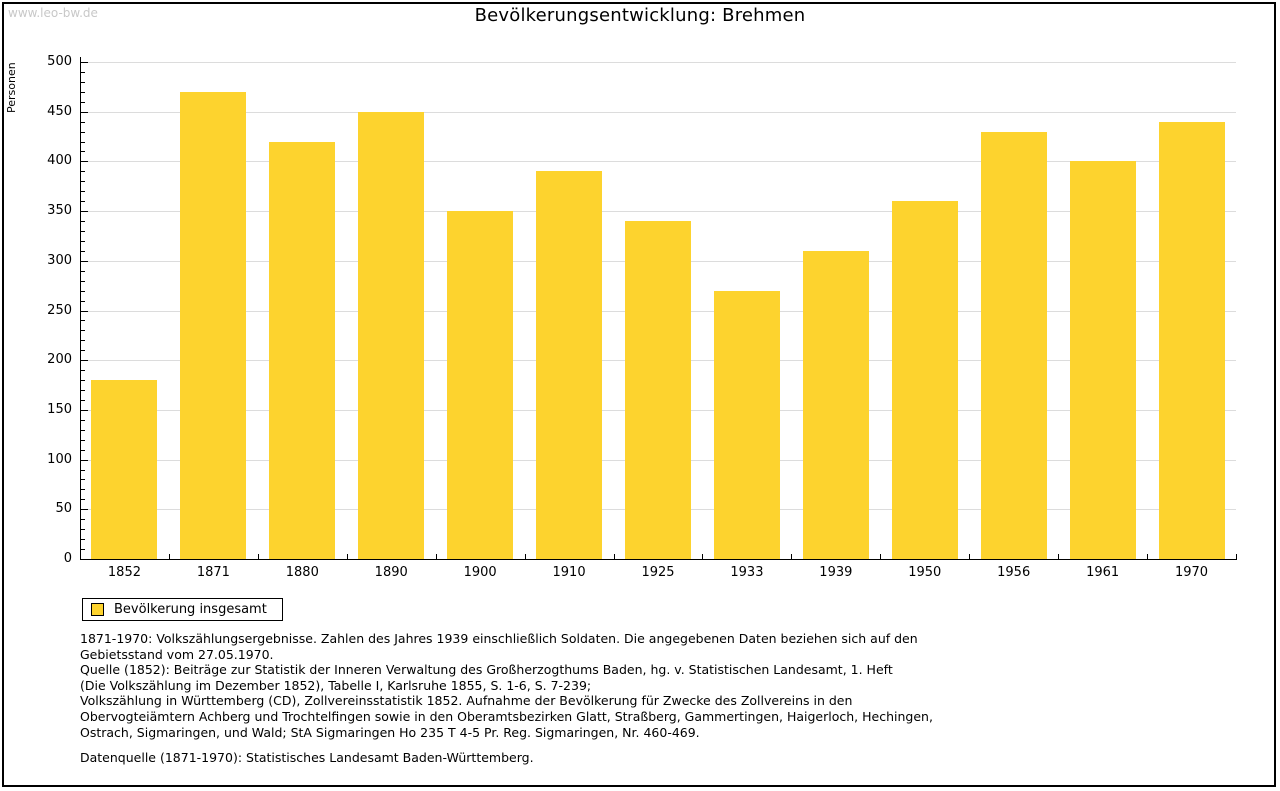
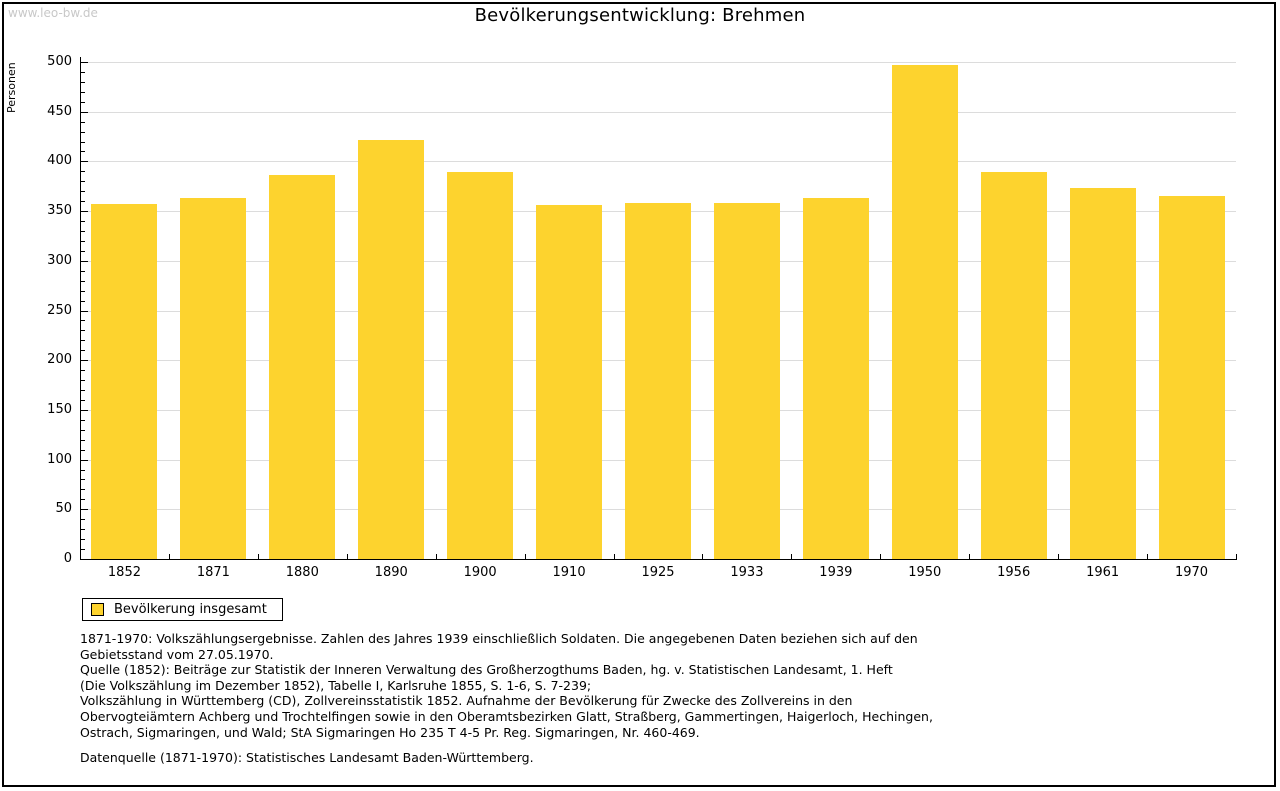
1852: 180 -> 360
1871: 470 -> 360
1880: 420 -> 390
1890: 450 -> 420
1900: 350 -> 390
1910: 390 -> 360
1925: 340 -> 360
1933: 270 -> 360
1939: 310 -> 360
1950: 360 -> 500
1956: 430 -> 390
1961: 400 -> 370
1970: 440 -> 360
